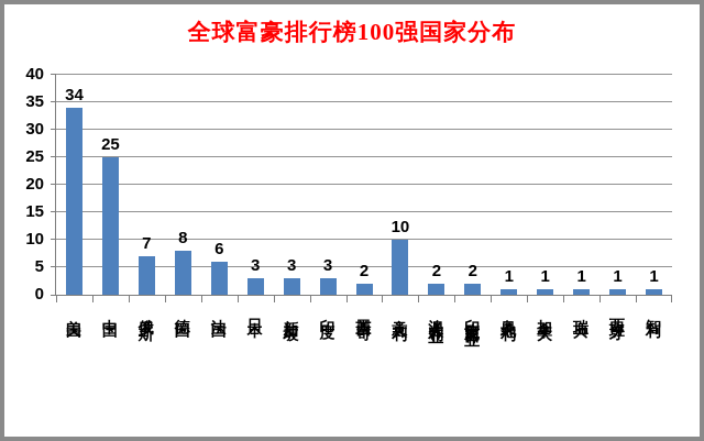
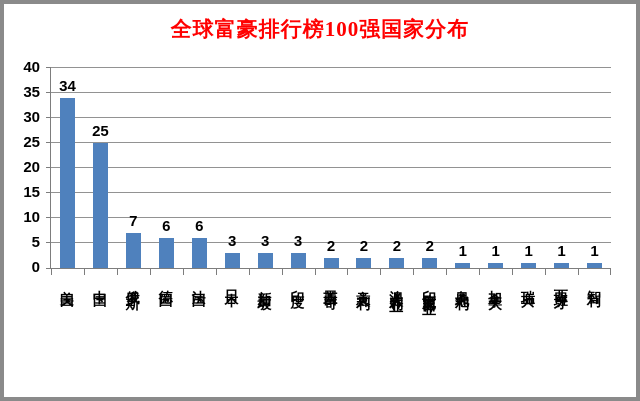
德国: 8 -> 6
意大利: 10 -> 2
